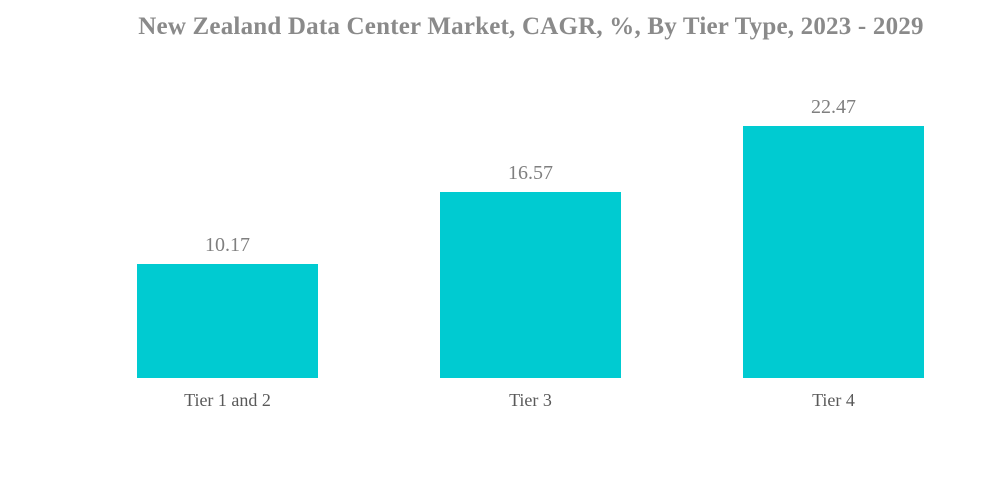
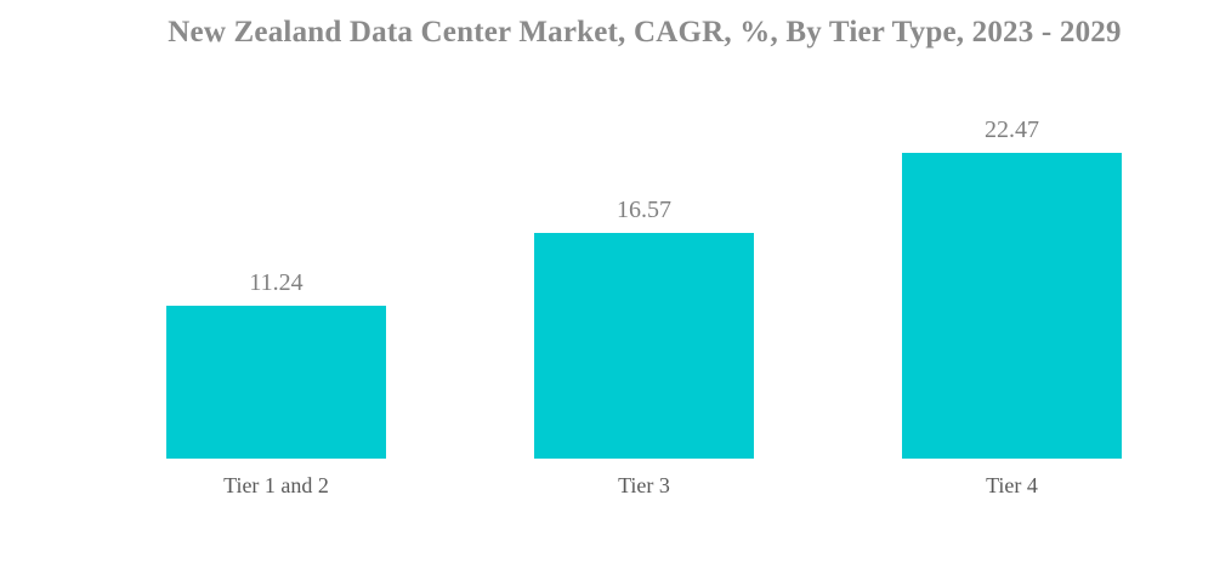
Tier 1 and 2: 10.17 -> 11.24
